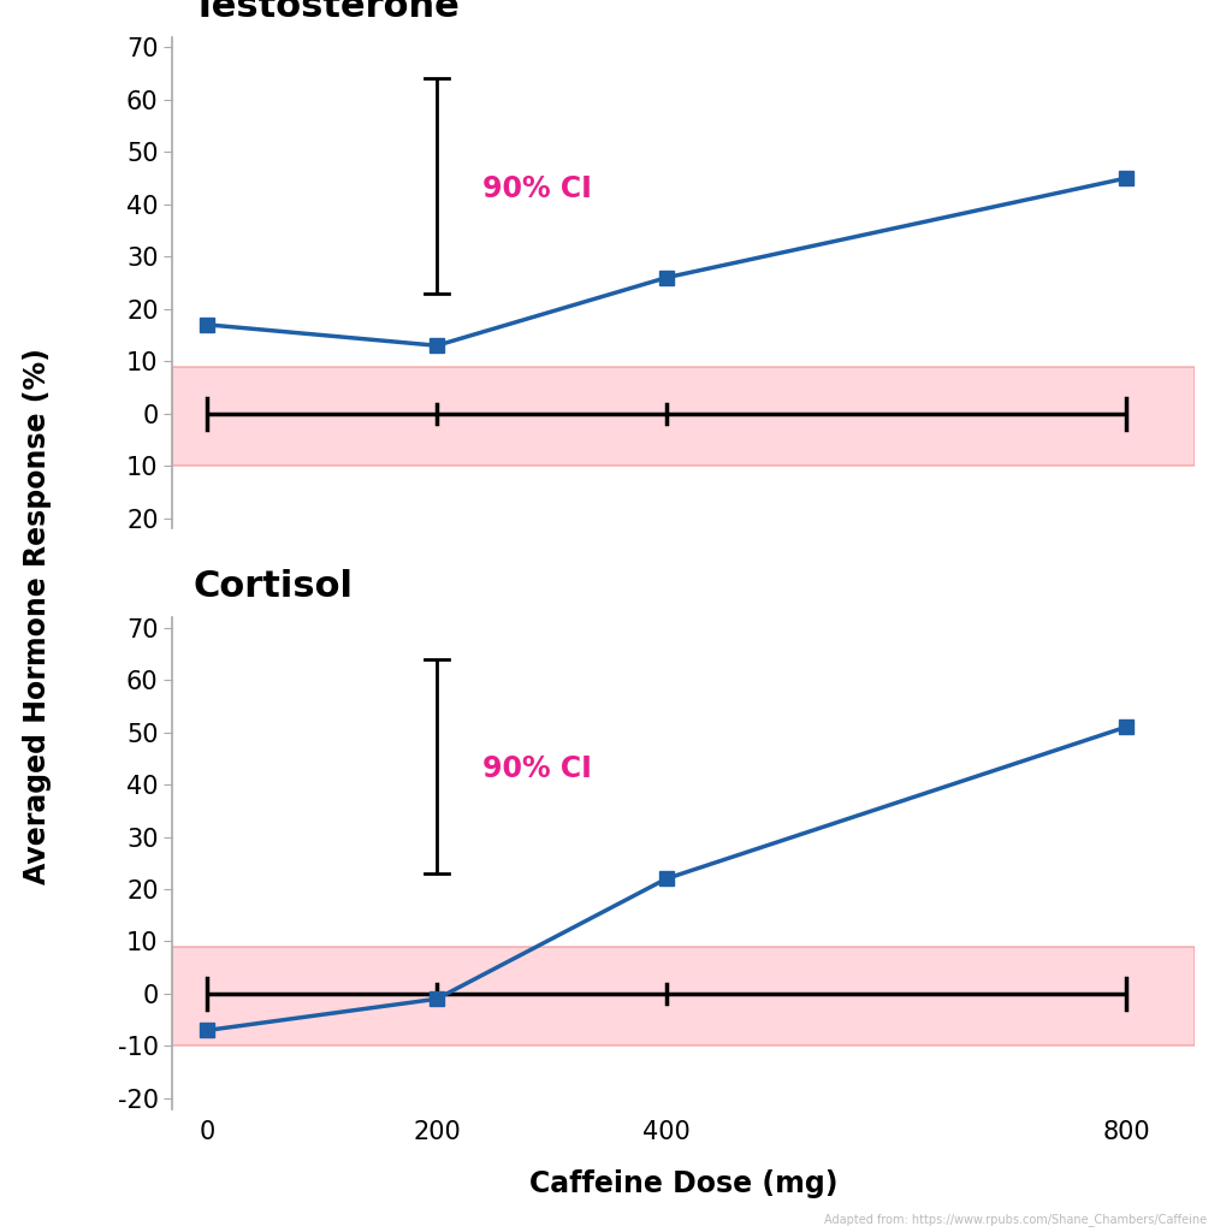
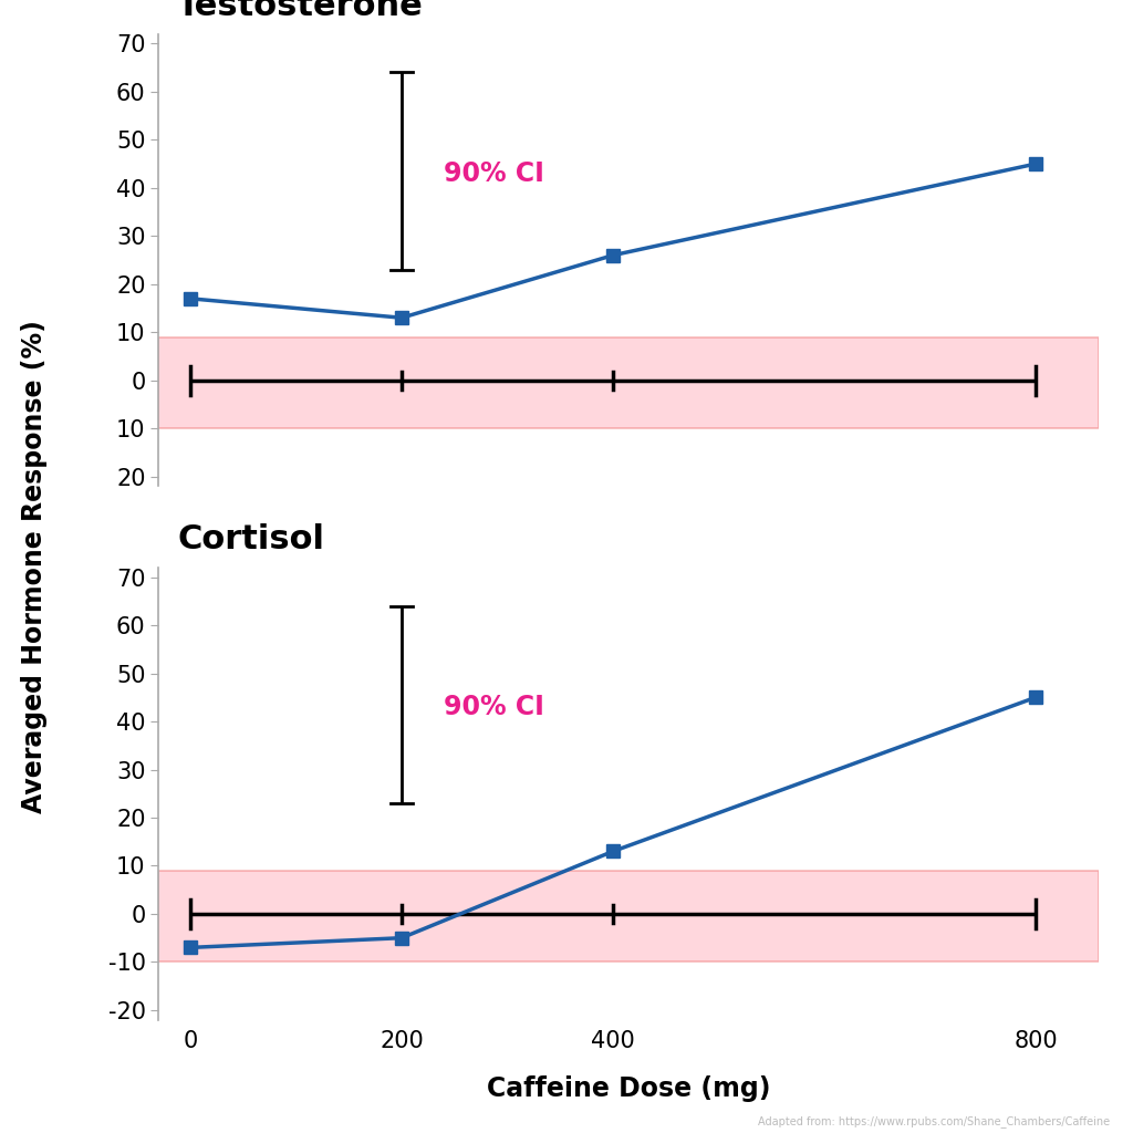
Cortisol/200: -1 -> -5
Cortisol/400: 22 -> 13
Cortisol/800: 51 -> 45
